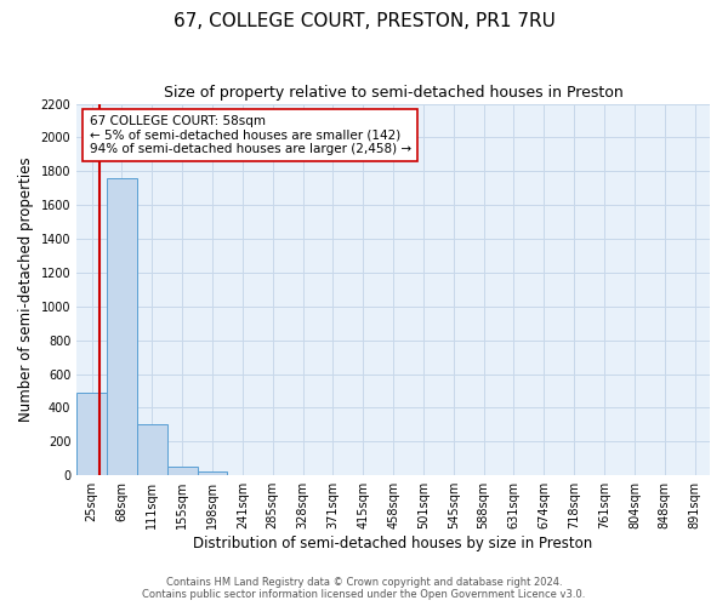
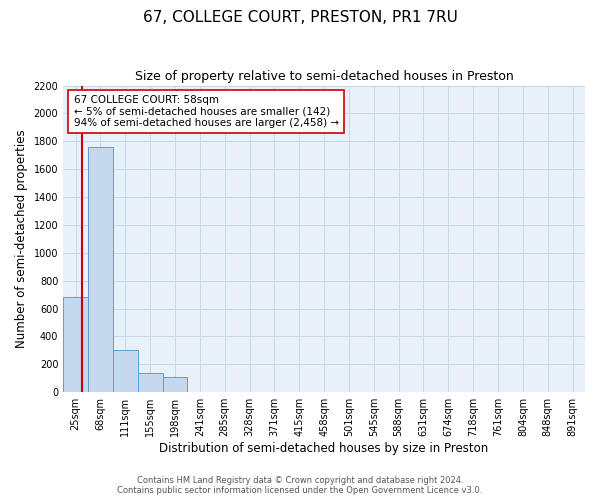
25sqm: 490 -> 680
155sqm: 50 -> 140
198sqm: 20 -> 110
